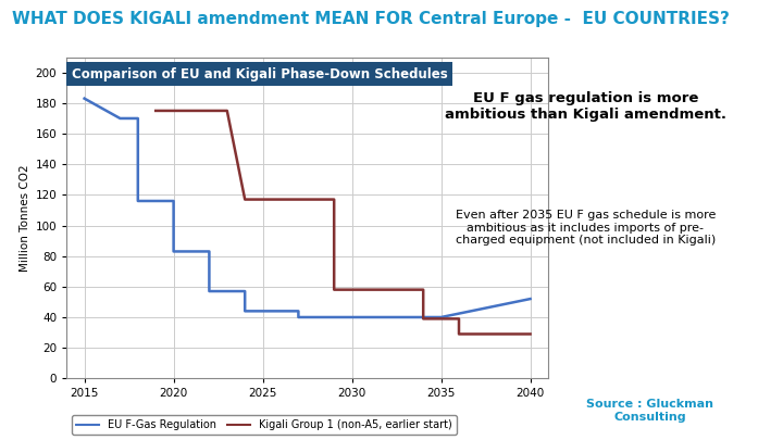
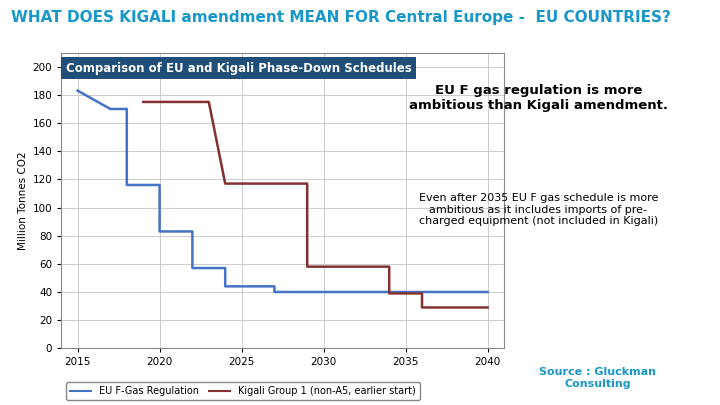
EU F-Gas Regulation/2040: 52 -> 40
